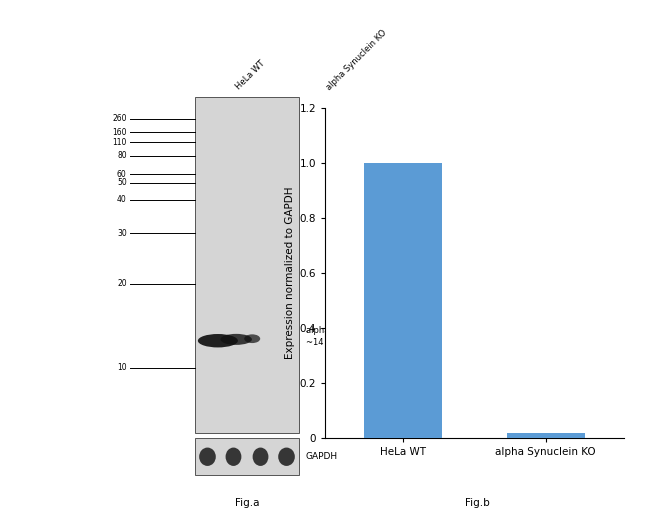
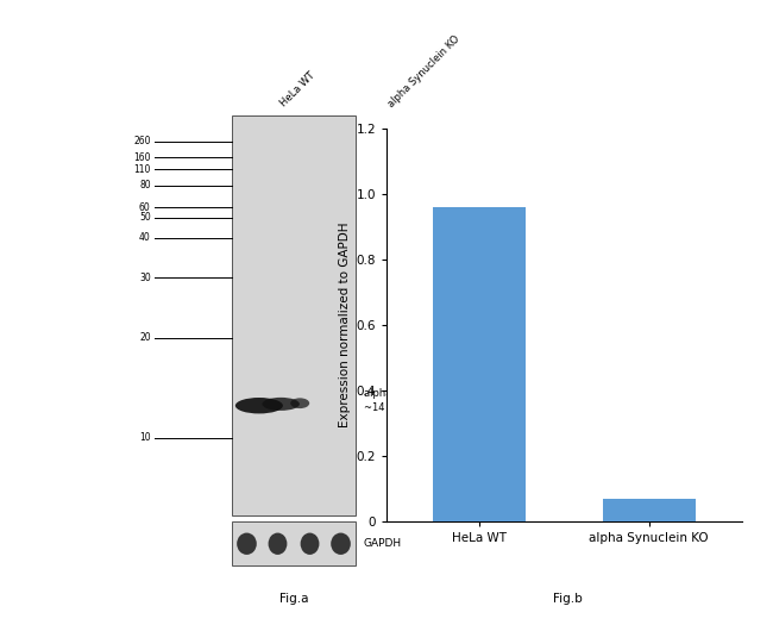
HeLa WT: 1.000 -> 0.960
alpha Synuclein KO: 0.018 -> 0.070
